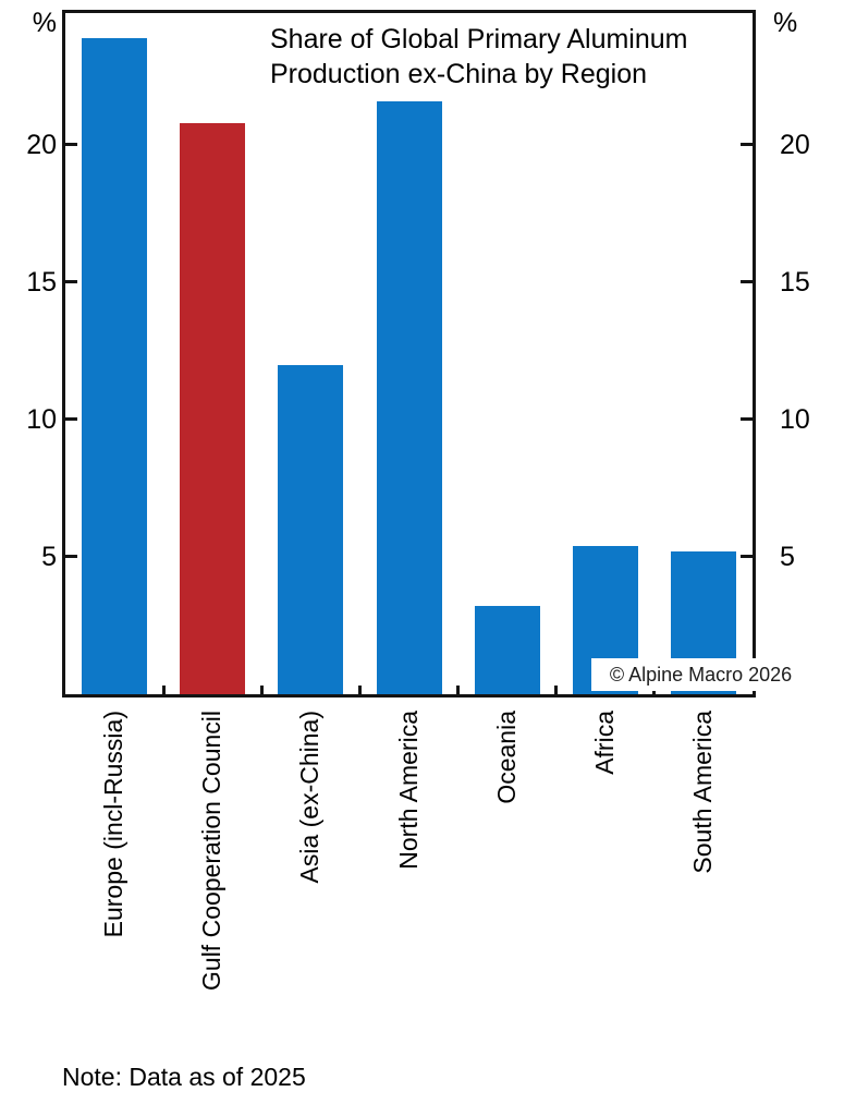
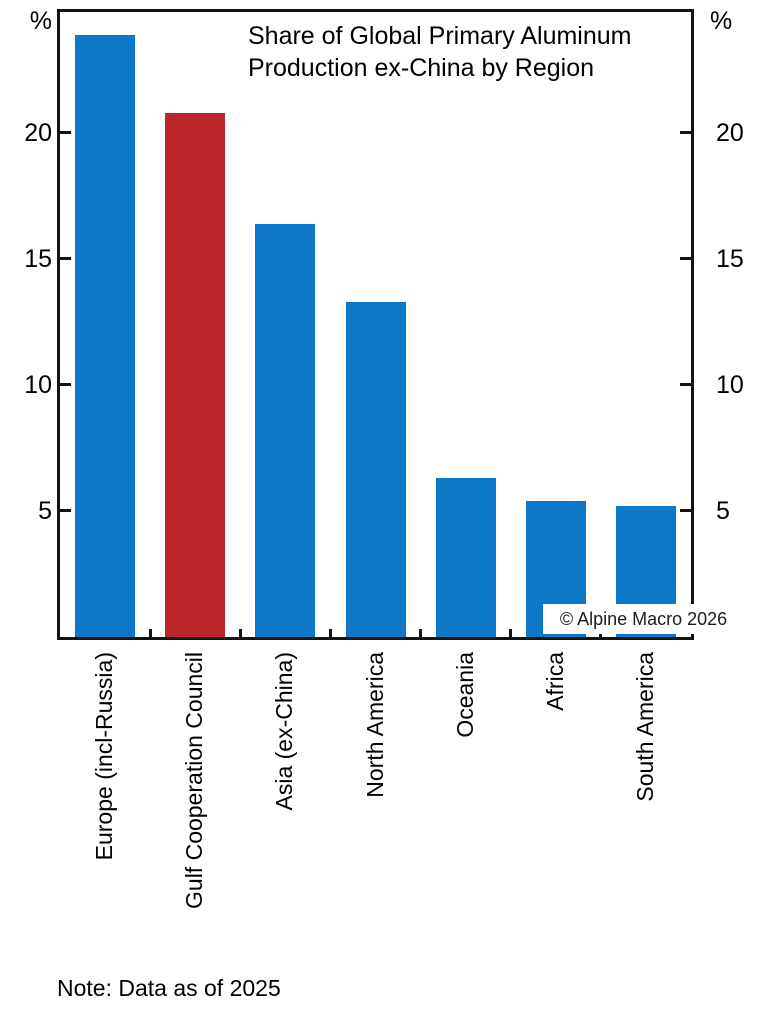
Asia (ex-China): 12.0 -> 16.4
North America: 21.6 -> 13.3
Oceania: 3.2 -> 6.3
